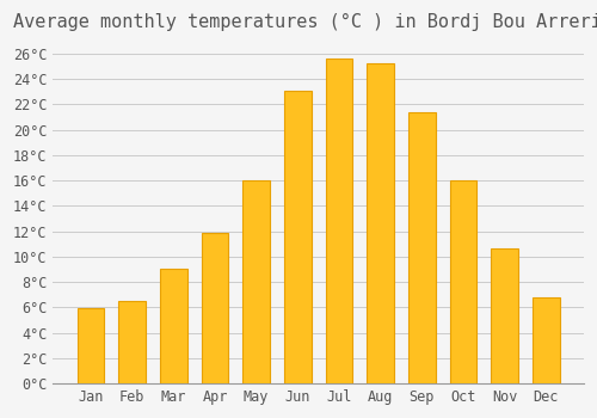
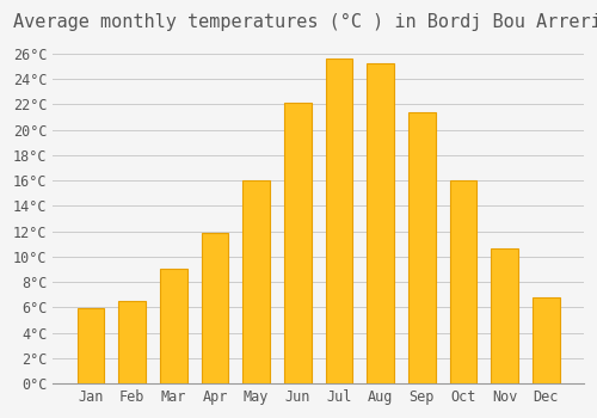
Jun: 23.1°C -> 22.1°C
